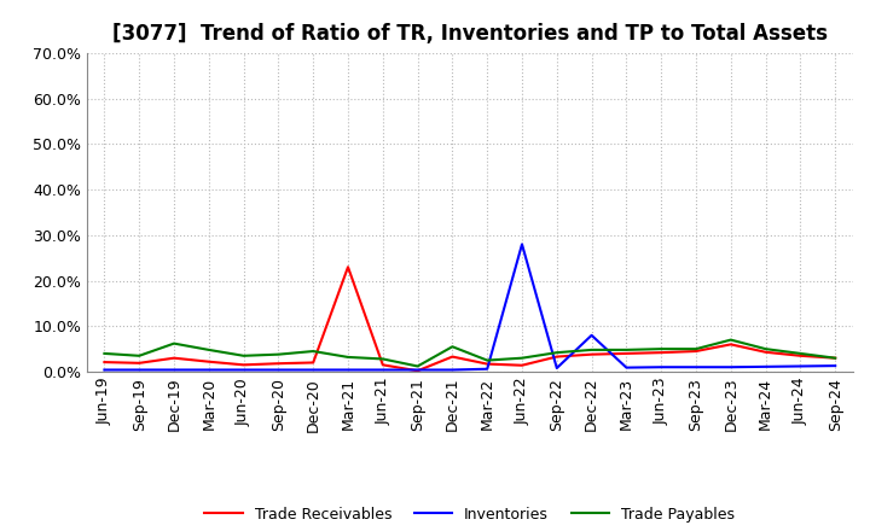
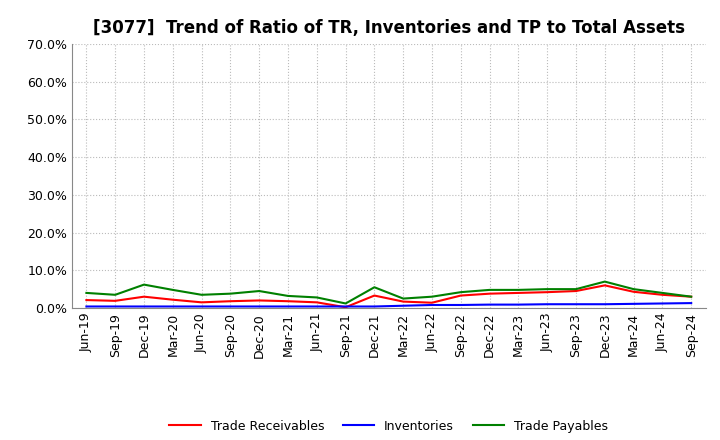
Trade Receivables/Mar-21: 23.0% -> 1.8%
Inventories/Jun-22: 28.0% -> 0.8%
Inventories/Dec-22: 8.0% -> 0.9%
